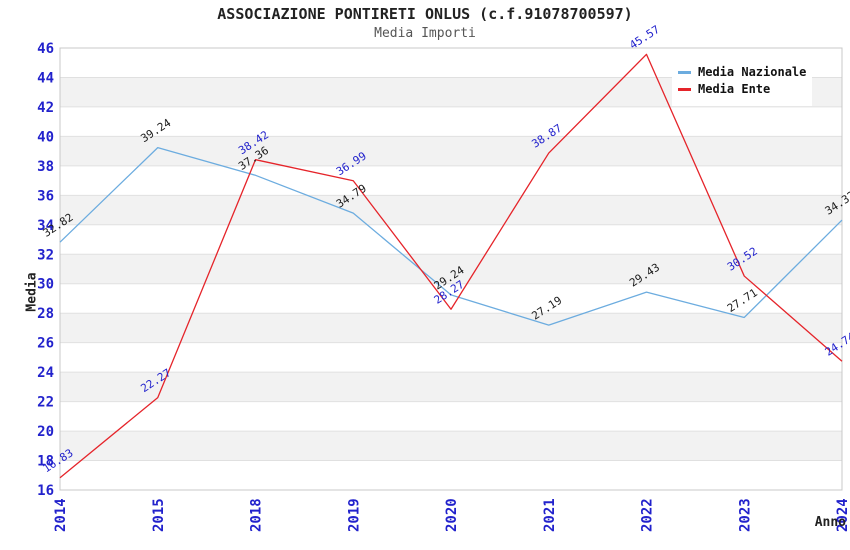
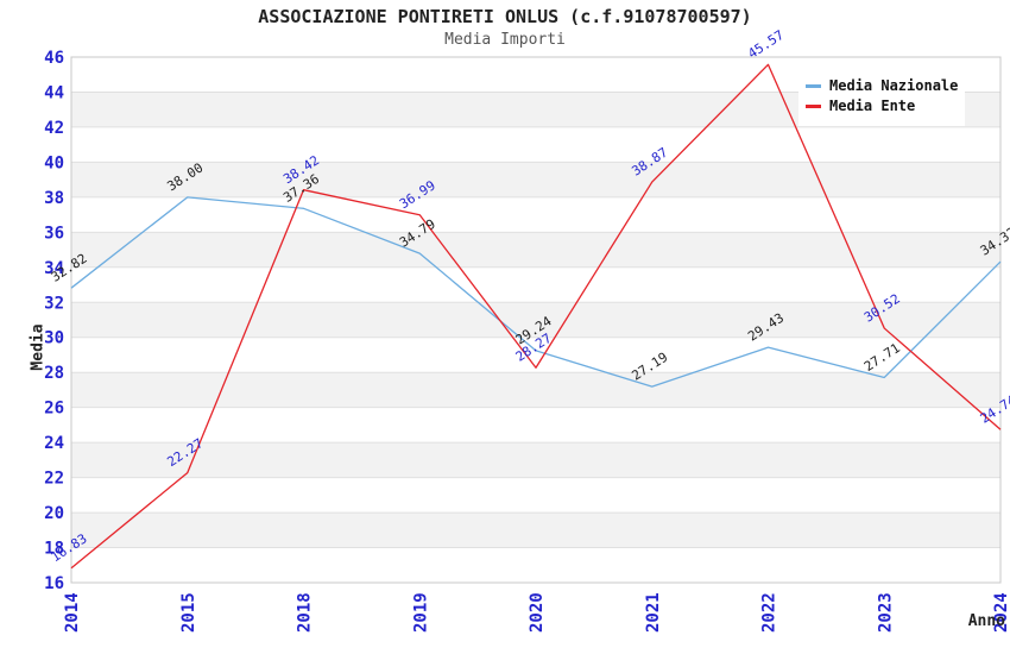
Media Nazionale/2015: 39.24 -> 38.00
